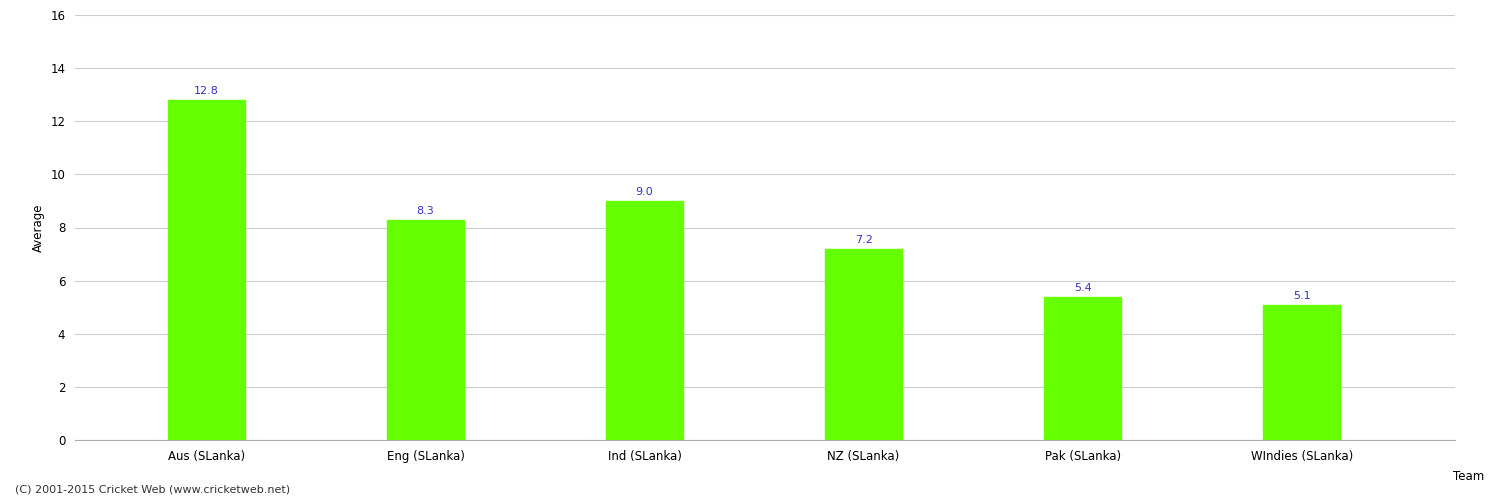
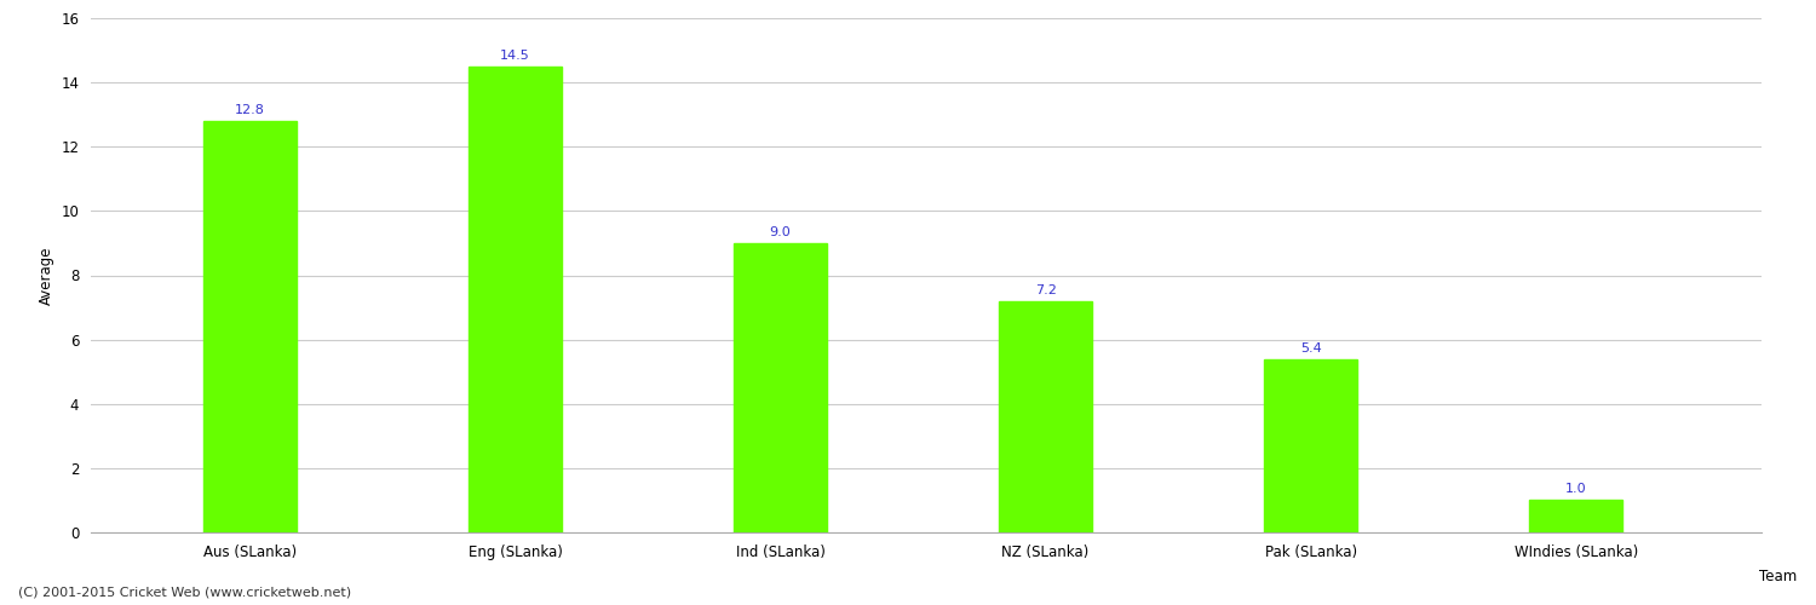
Eng (SLanka): 8.3 -> 14.5
WIndies (SLanka): 5.1 -> 1.0
